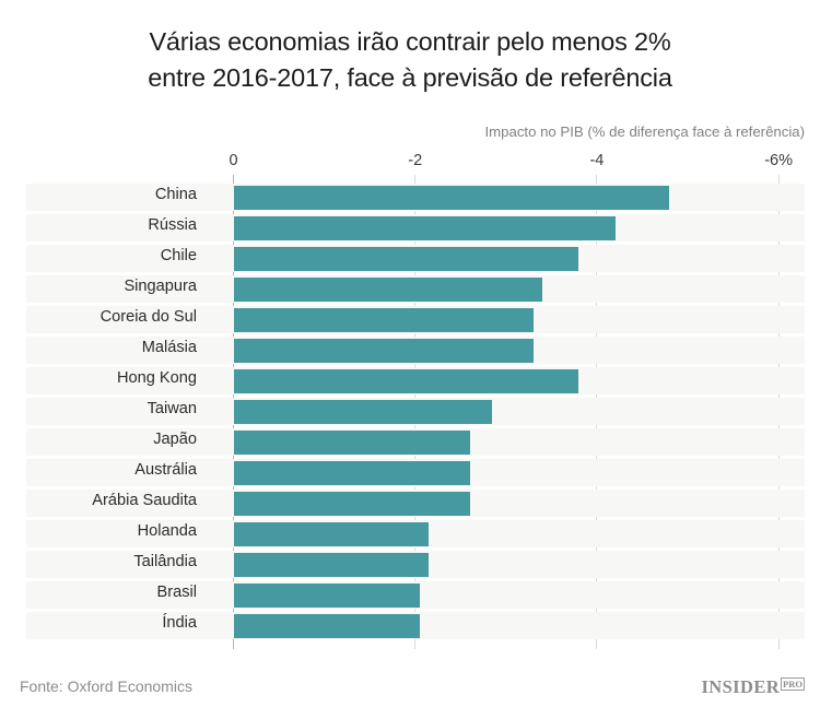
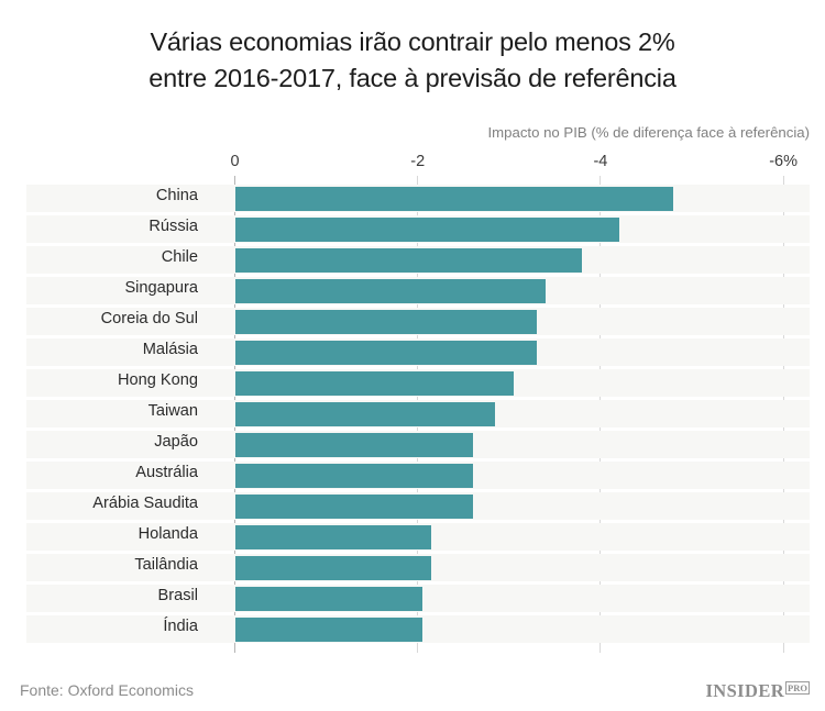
Hong Kong: -3.8 -> -3.0
